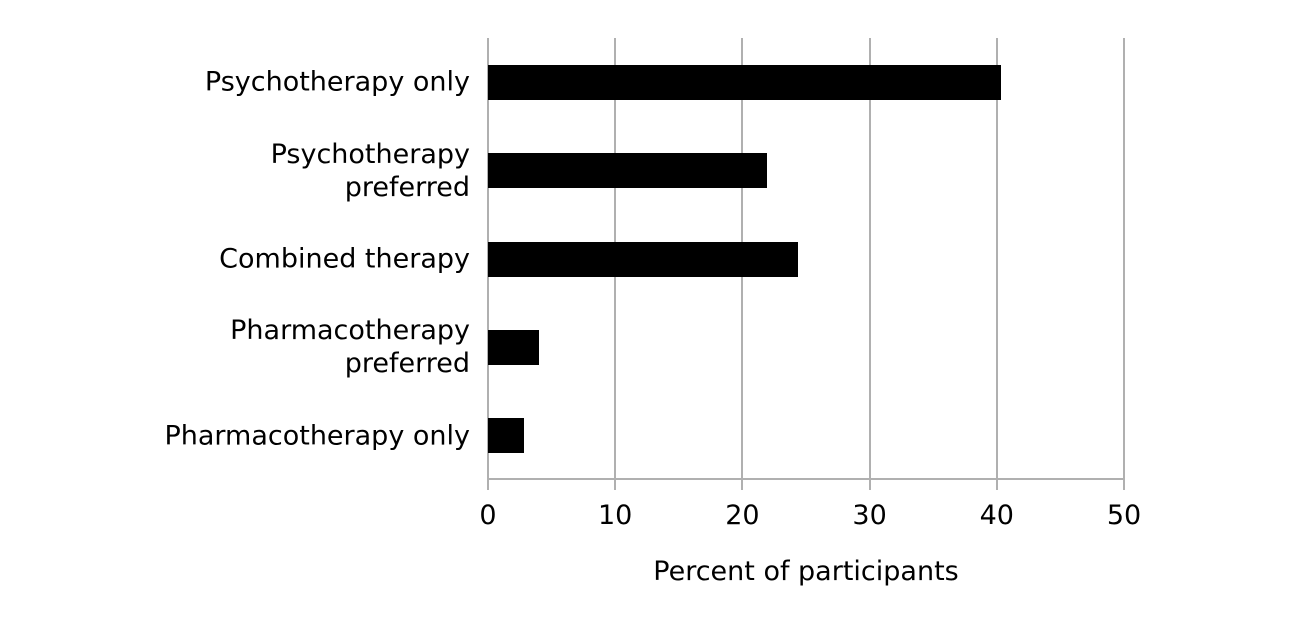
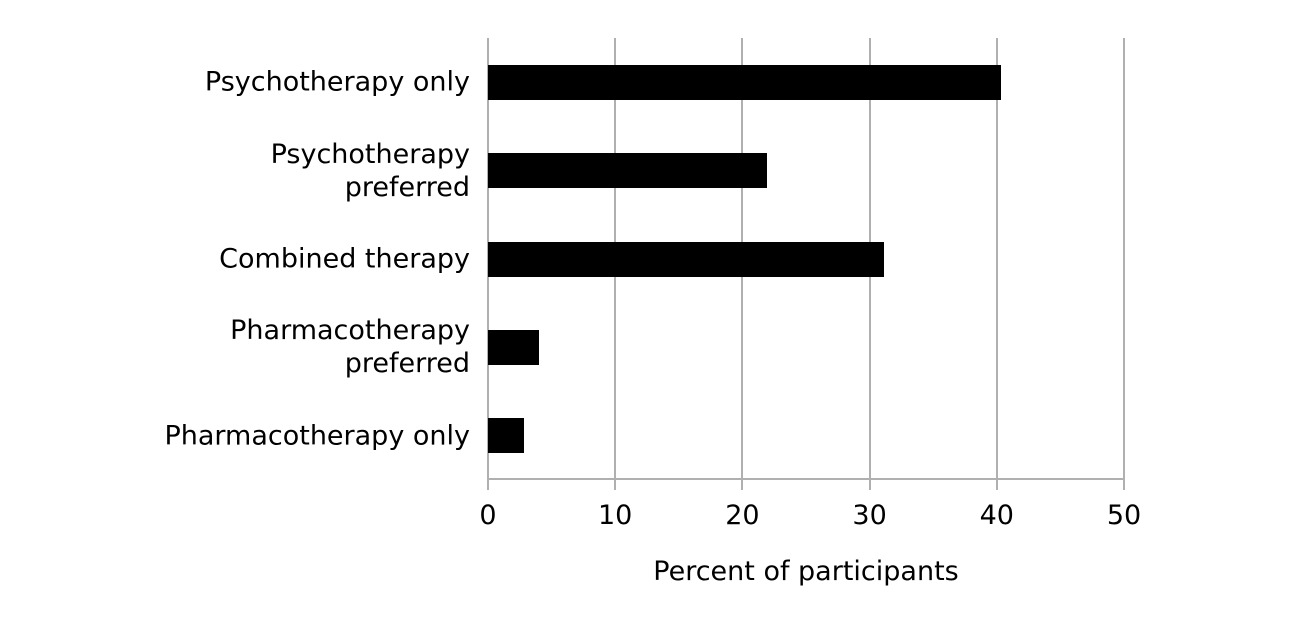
Combined therapy: 24.4 -> 31.1
